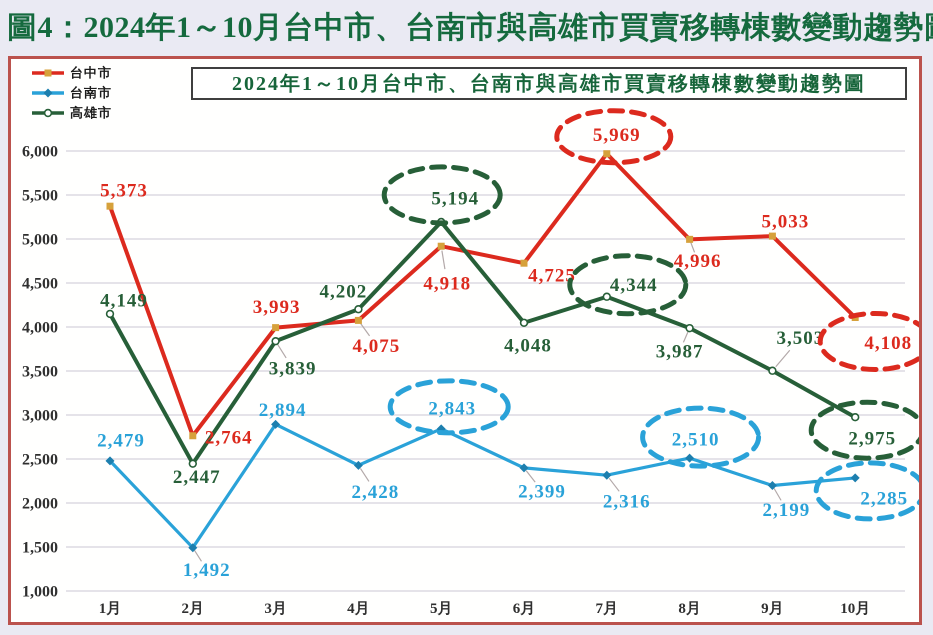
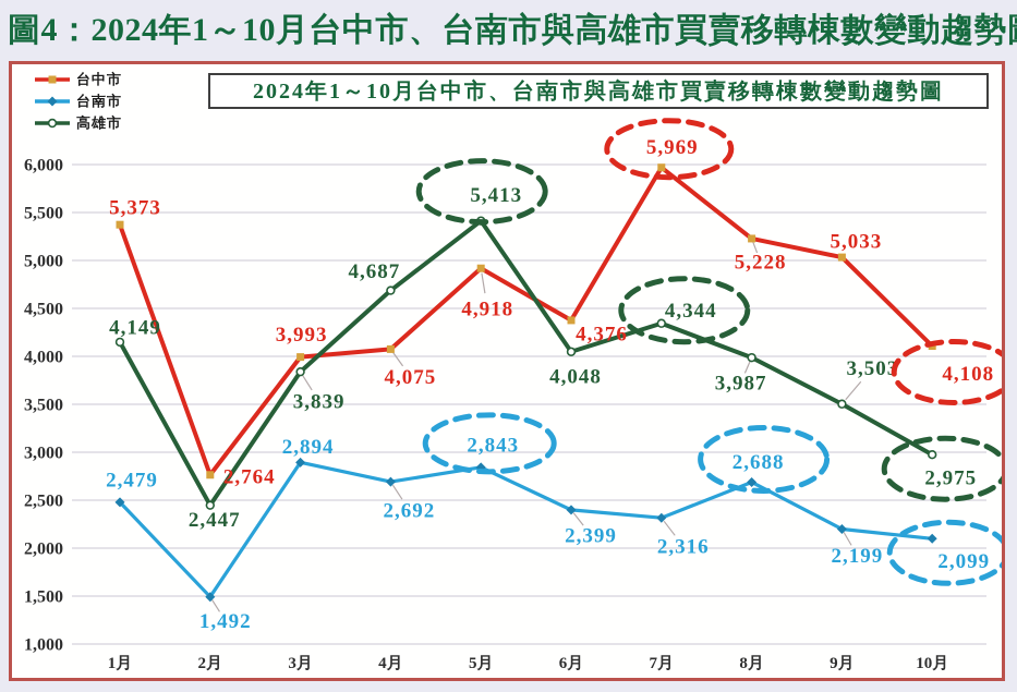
台南市/4月: 2,428 -> 2,692
高雄市/4月: 4,202 -> 4,687
高雄市/5月: 5,194 -> 5,413
台中市/6月: 4,725 -> 4,376
台中市/8月: 4,996 -> 5,228
台南市/8月: 2,510 -> 2,688
台南市/10月: 2,285 -> 2,099
